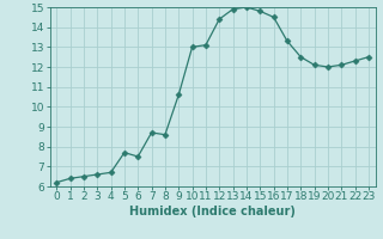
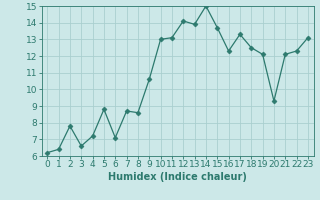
2: 6.5 -> 7.8
4: 6.7 -> 7.2
5: 7.7 -> 8.8
6: 7.5 -> 7.1
12: 14.4 -> 14.1
13: 14.9 -> 13.9
15: 14.8 -> 13.7
16: 14.5 -> 12.3
20: 12.0 -> 9.3
23: 12.5 -> 13.1
